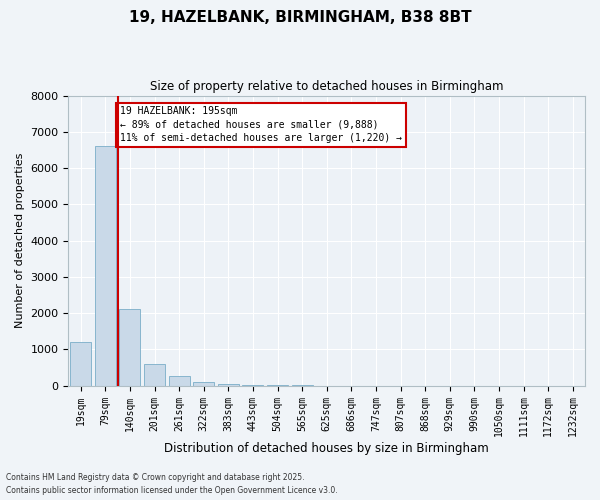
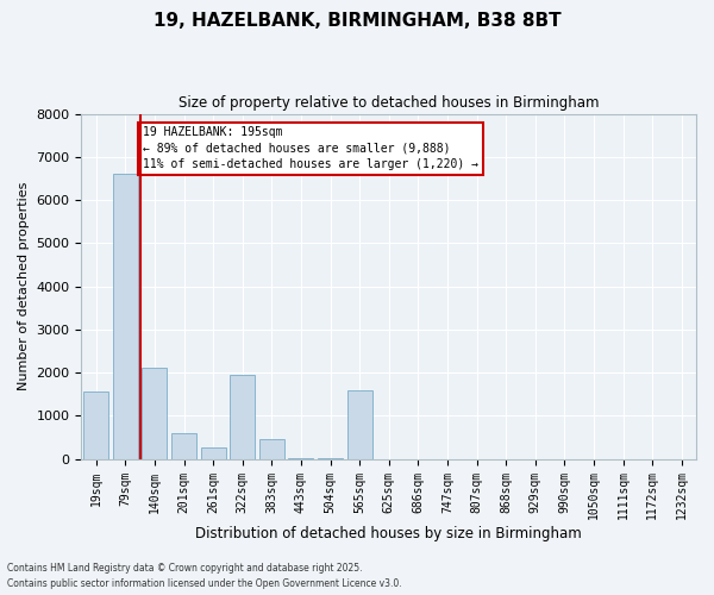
19sqm: 1200 -> 1550
322sqm: 110 -> 1950
383sqm: 50 -> 450
565sqm: 0 -> 1600
